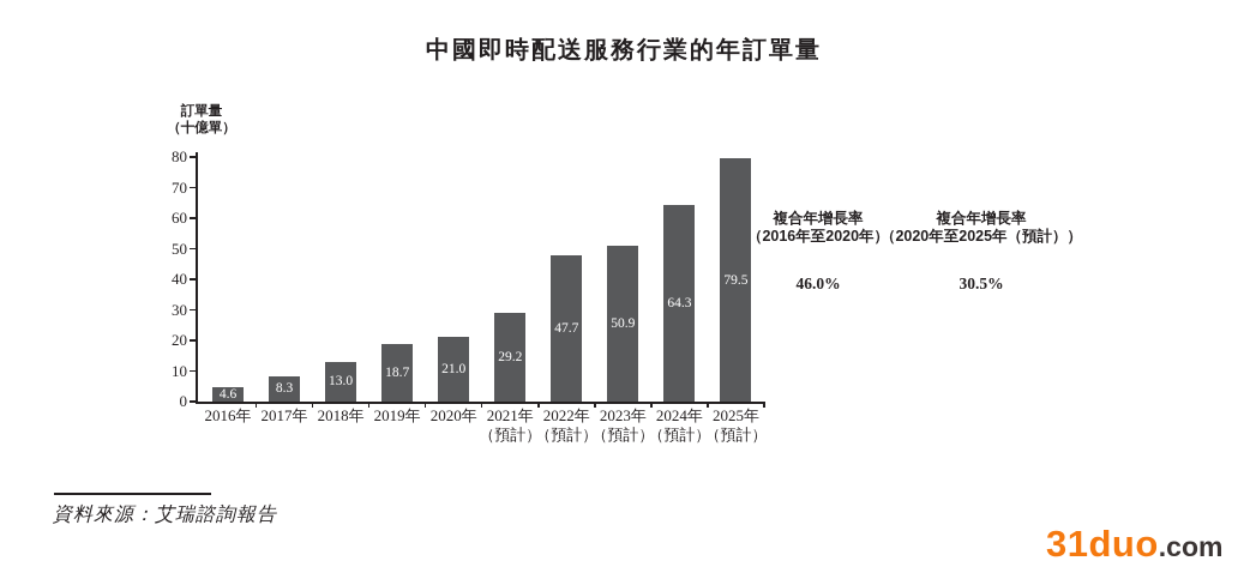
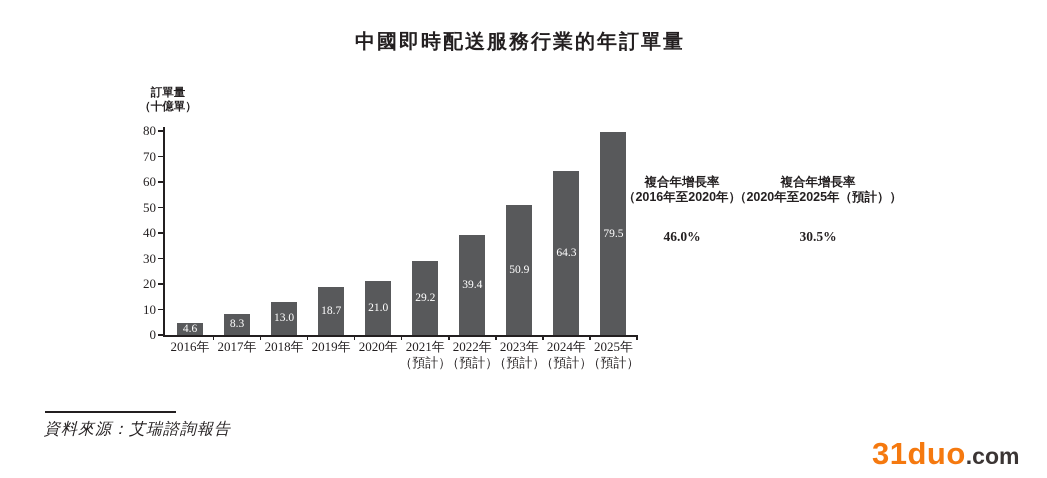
2022年: 47.7 -> 39.4
